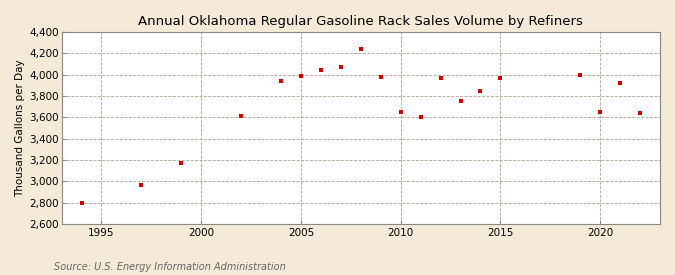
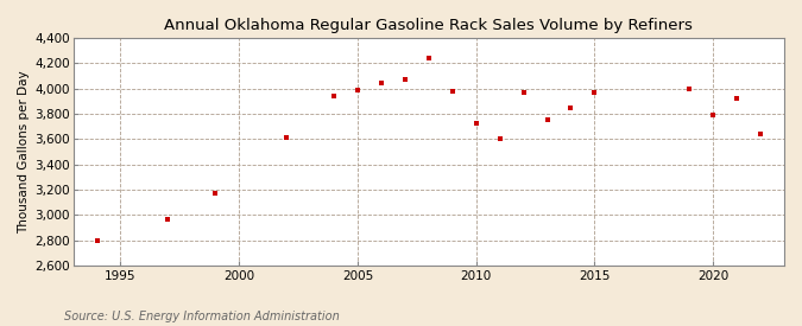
2010: 3,650 -> 3,720
2020: 3,650 -> 3,790
